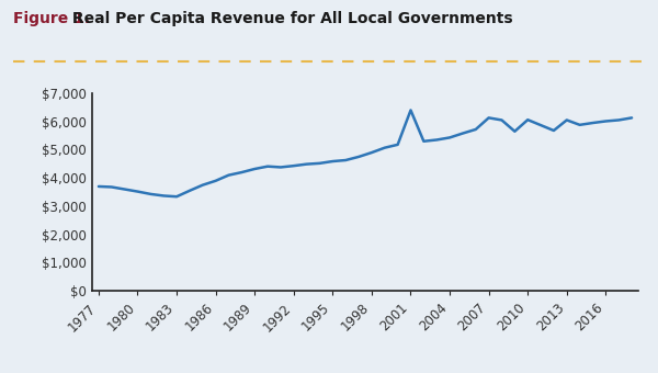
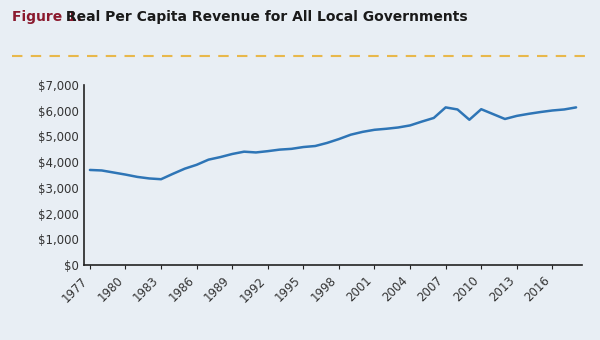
2001: $6,400 -> $5,260
2013: $6,050 -> $5,800
